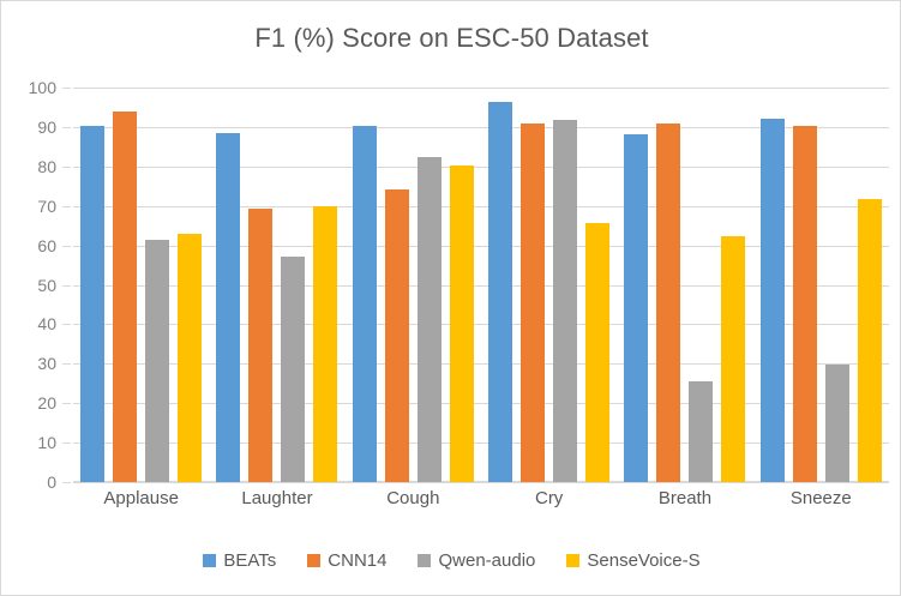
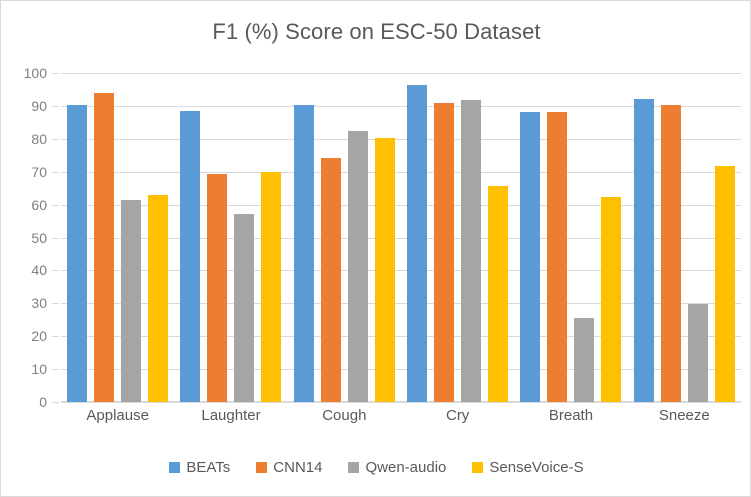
CNN14/Breath: 91 -> 88
